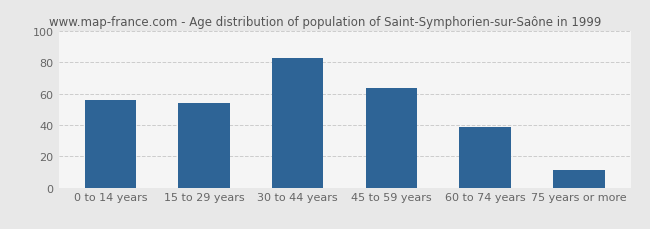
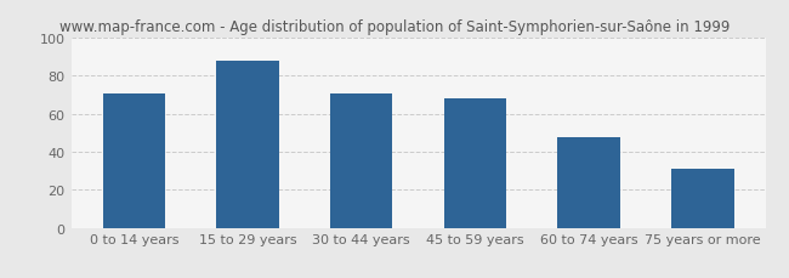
0 to 14 years: 56 -> 71
15 to 29 years: 54 -> 88
30 to 44 years: 83 -> 71
45 to 59 years: 64 -> 68
60 to 74 years: 39 -> 48
75 years or more: 11 -> 31
